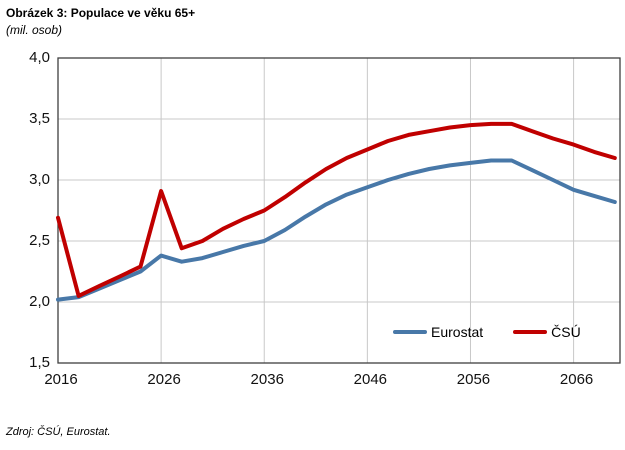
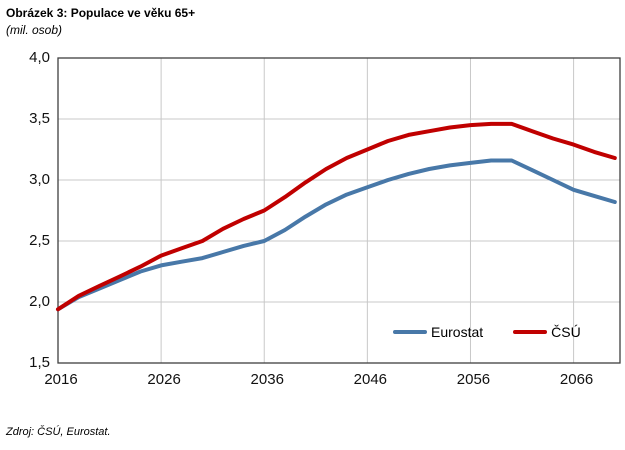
Eurostat/2016: 2,02 -> 1,94
ČSÚ/2016: 2,69 -> 1,94
Eurostat/2026: 2,38 -> 2,30
ČSÚ/2026: 2,91 -> 2,38
